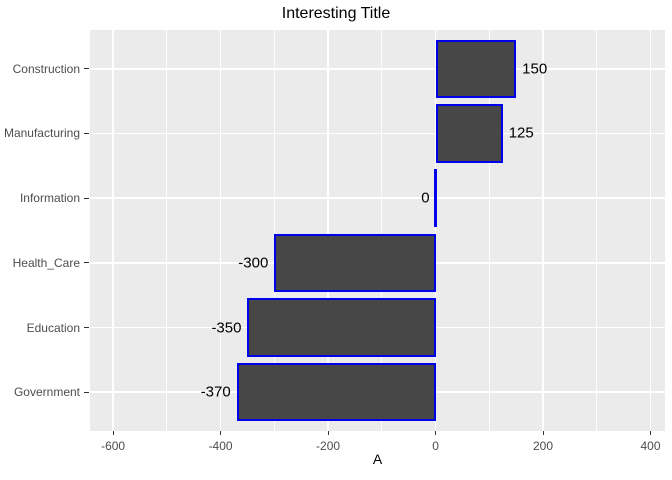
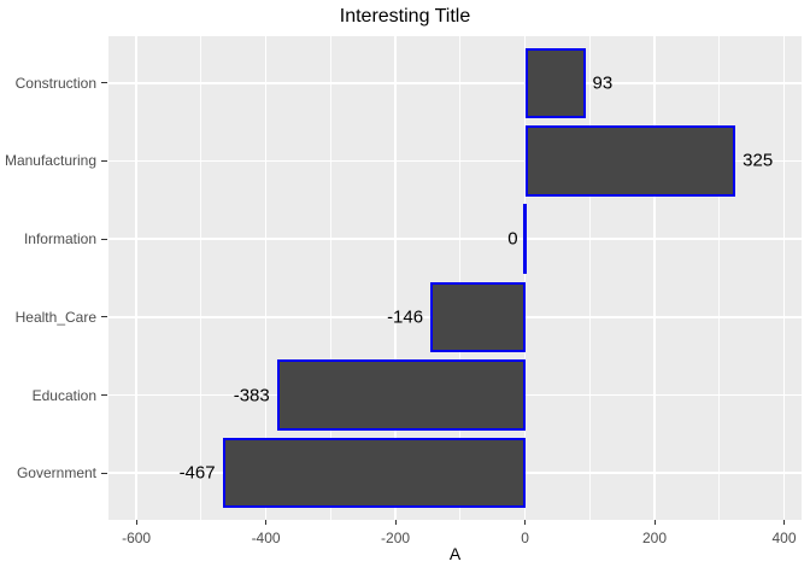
Construction: 150 -> 93
Manufacturing: 125 -> 325
Health_Care: -300 -> -146
Education: -350 -> -383
Government: -370 -> -467
